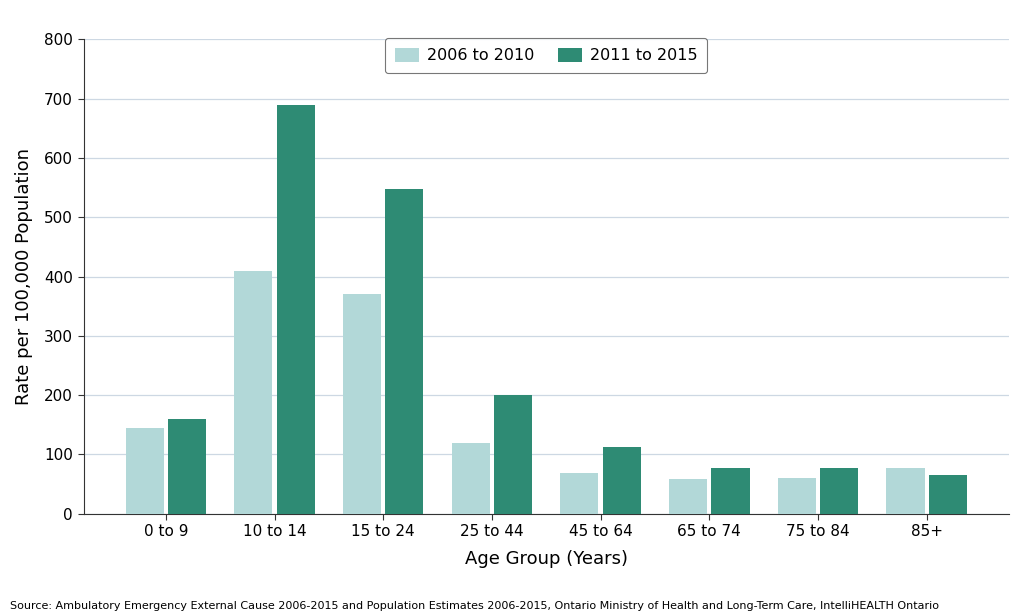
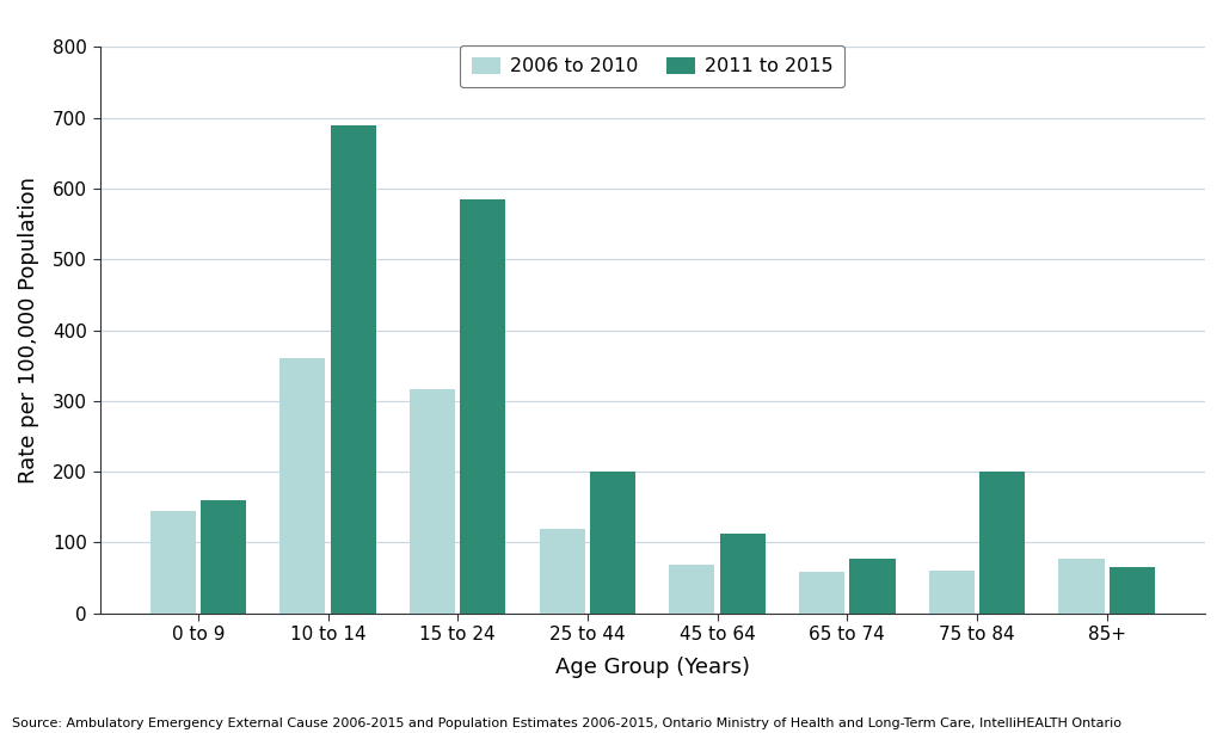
2006 to 2010/10 to 14: 410 -> 360
2006 to 2010/15 to 24: 370 -> 316
2011 to 2015/15 to 24: 548 -> 584
2011 to 2015/75 to 84: 78 -> 200
